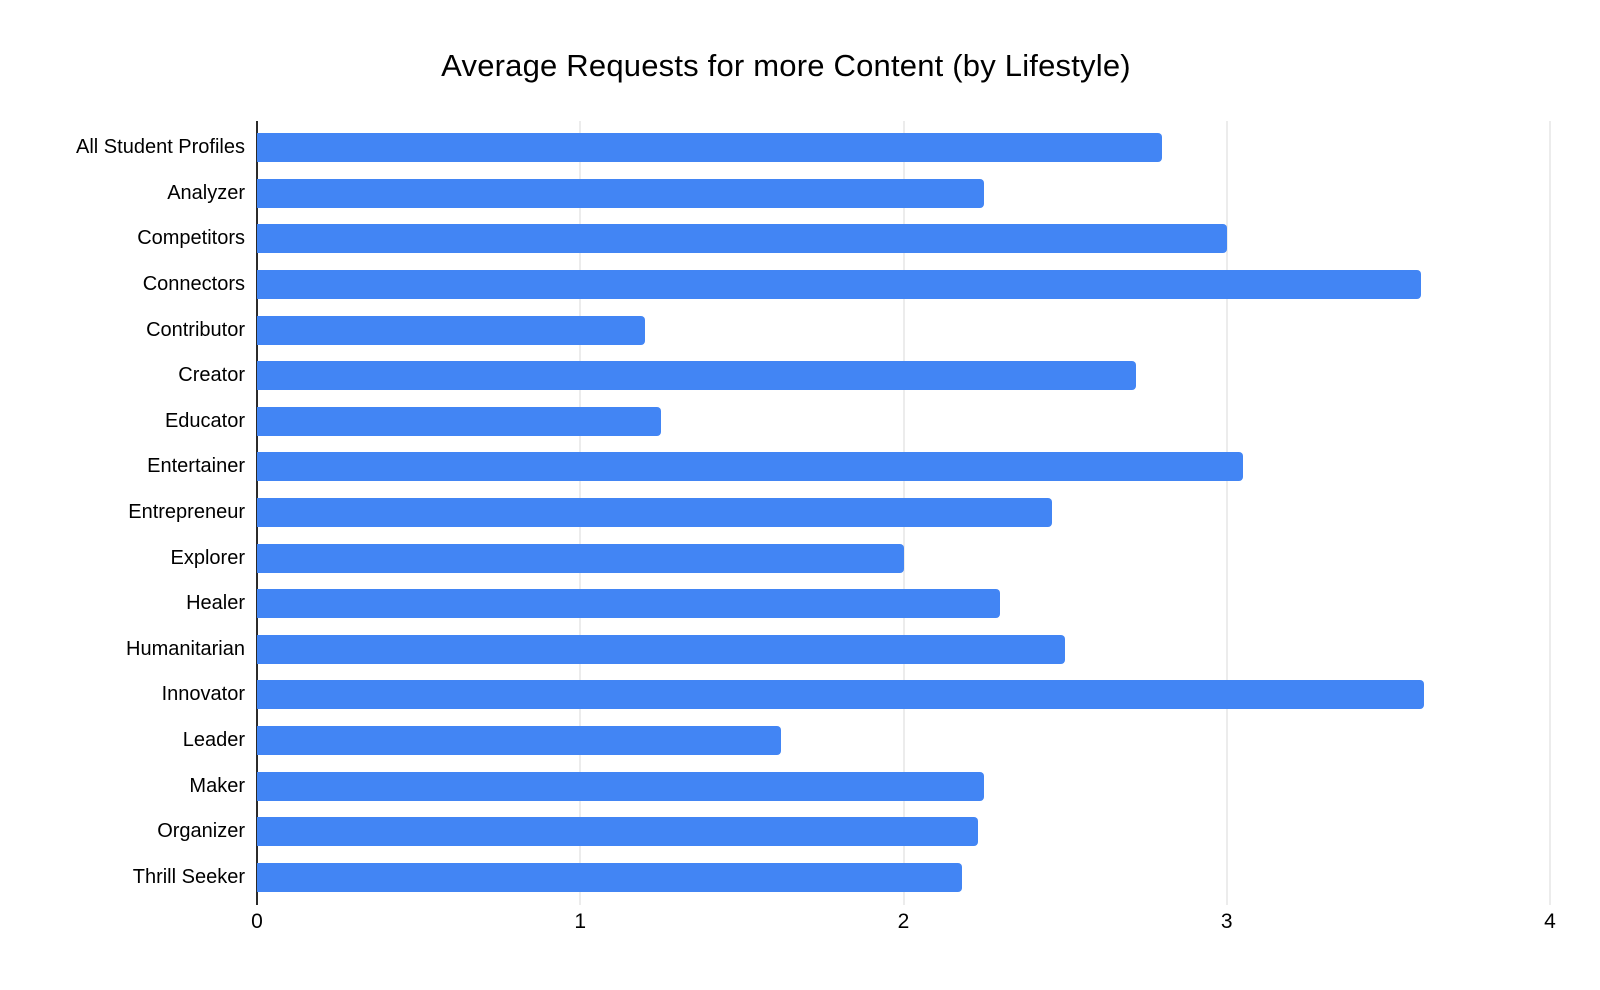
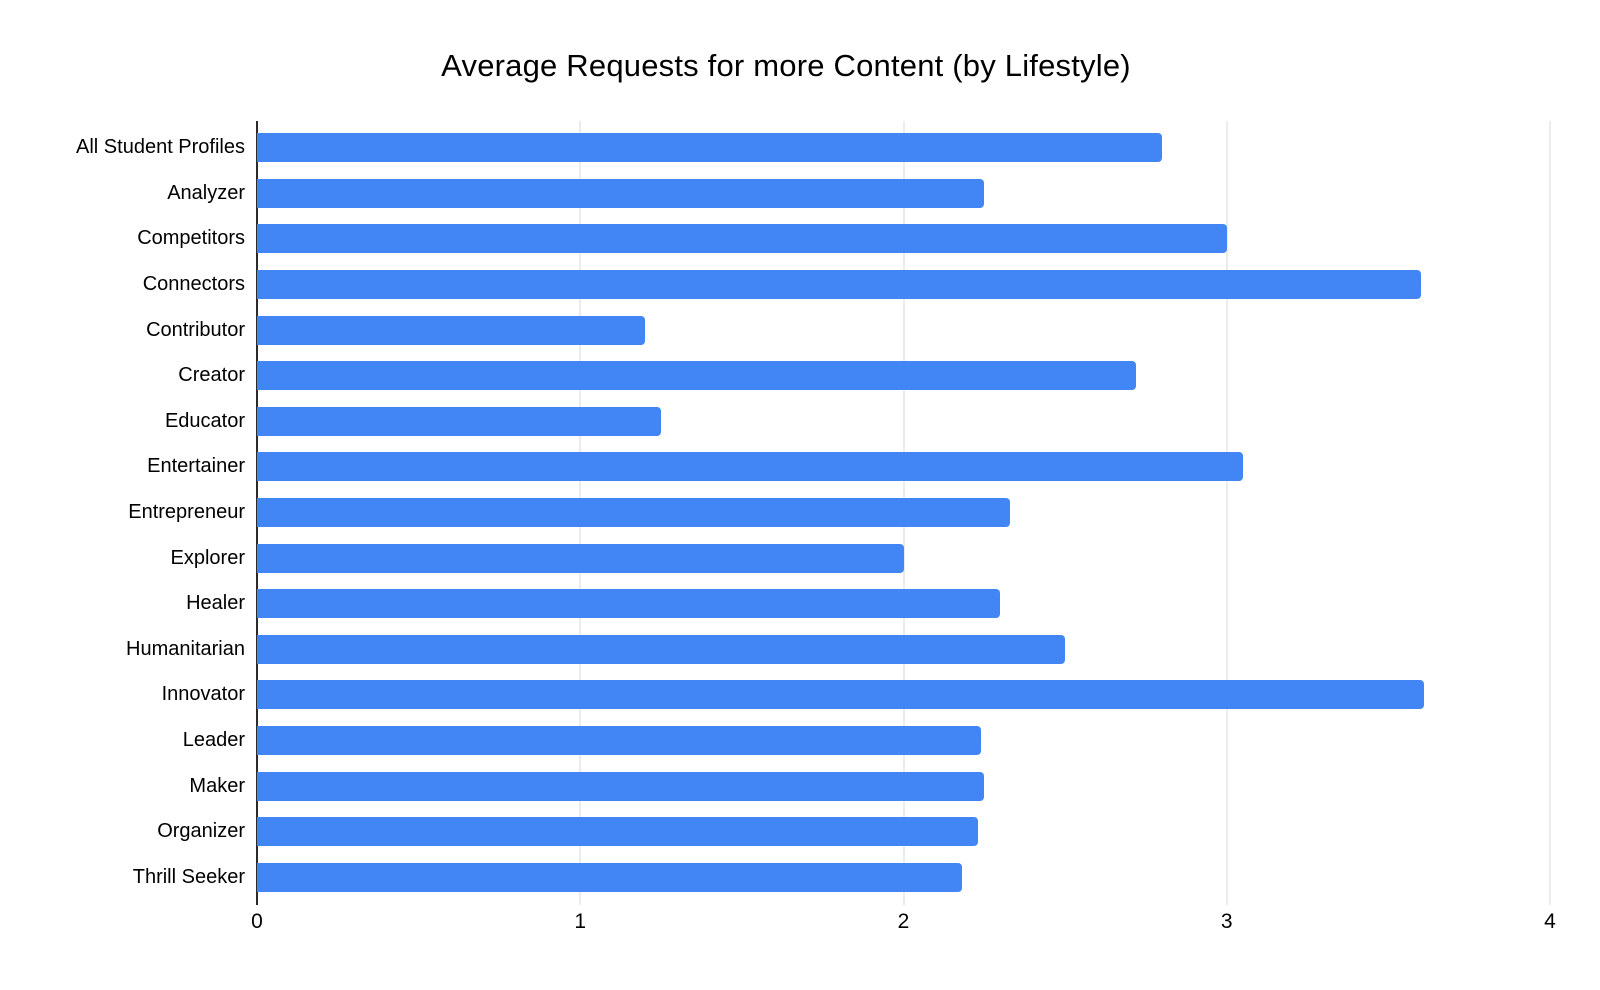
Entrepreneur: 2.46 -> 2.33
Leader: 1.62 -> 2.24
